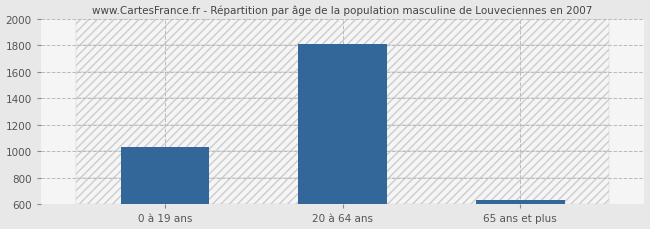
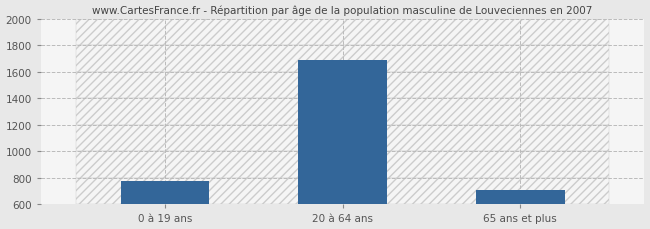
0 à 19 ans: 1040 -> 780
20 à 64 ans: 1800 -> 1690
65 ans et plus: 630 -> 710
